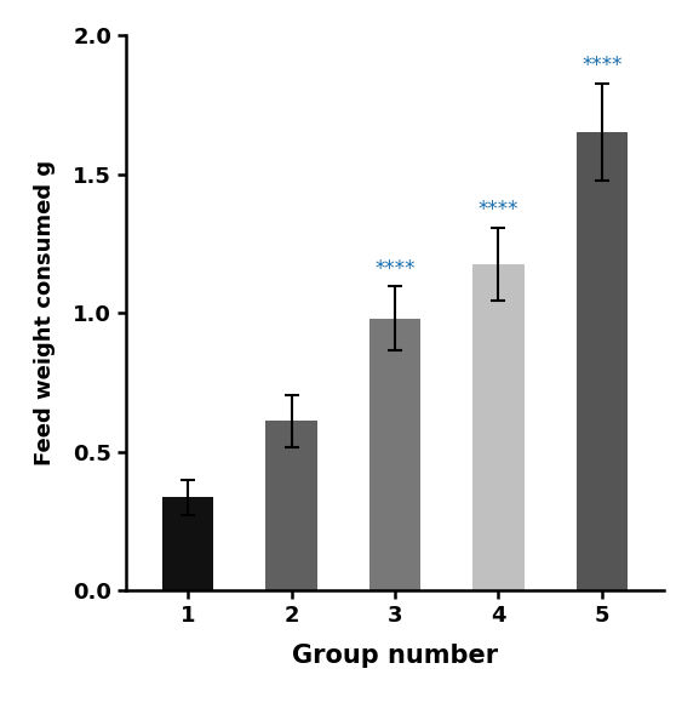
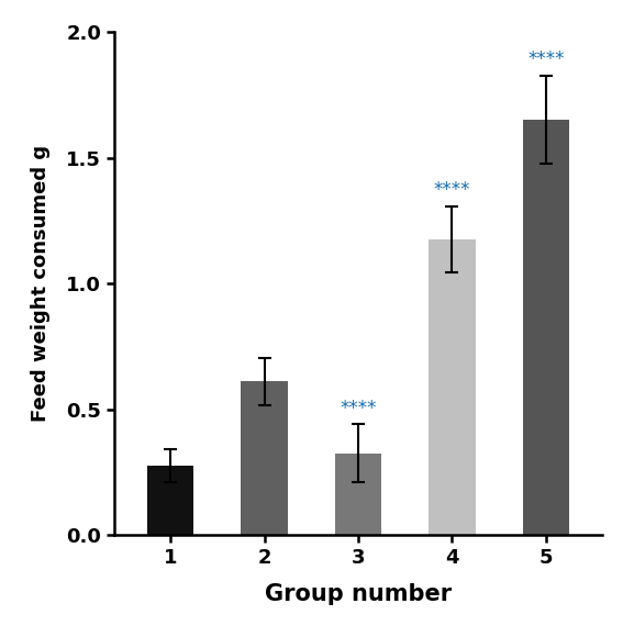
1: 0.335 -> 0.275
3: 0.980 -> 0.325
